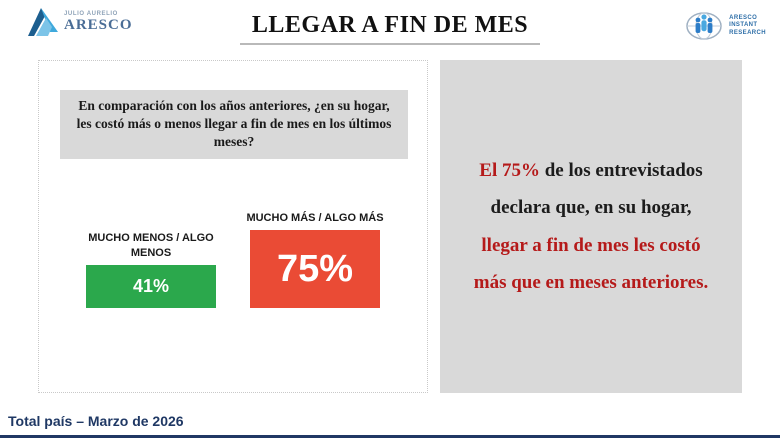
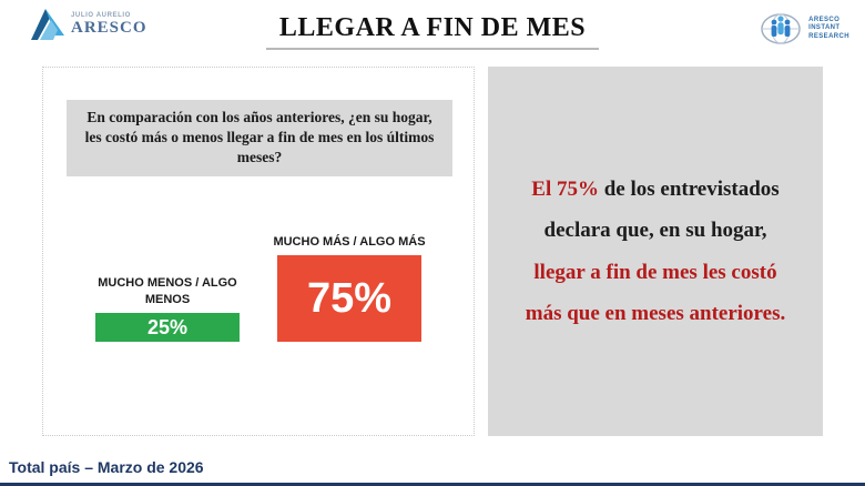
MUCHO MENOS / ALGO MENOS: 41% -> 25%
